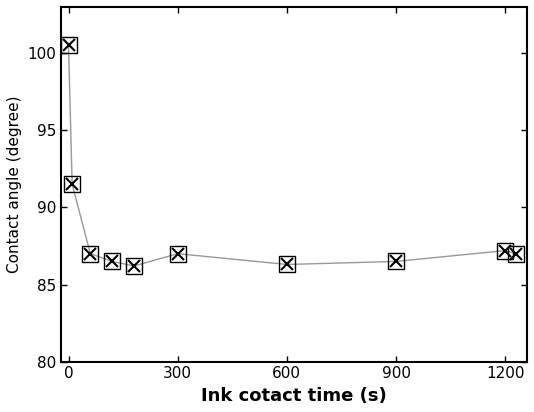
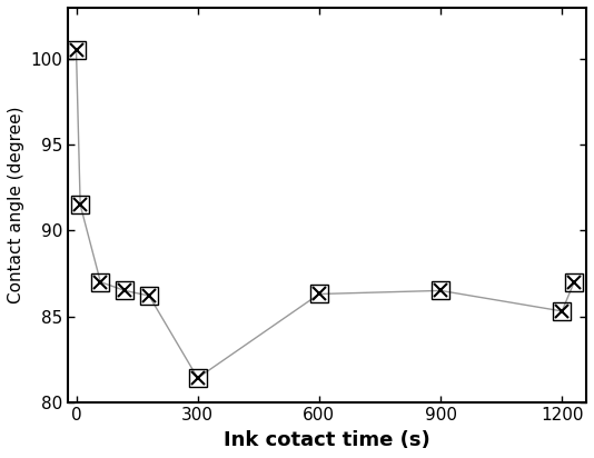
300: 87.0 -> 81.4
1200: 87.2 -> 85.3
